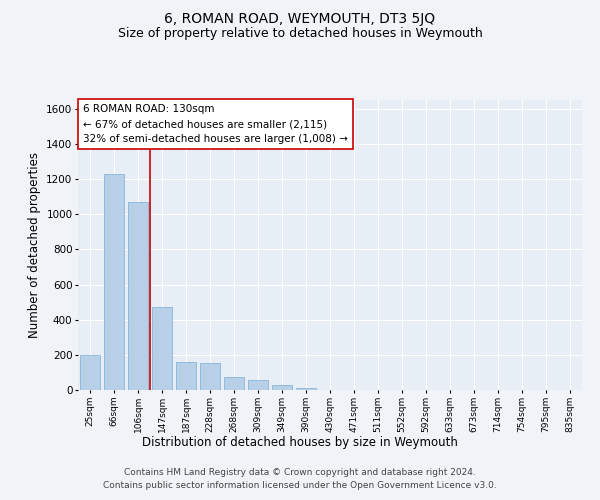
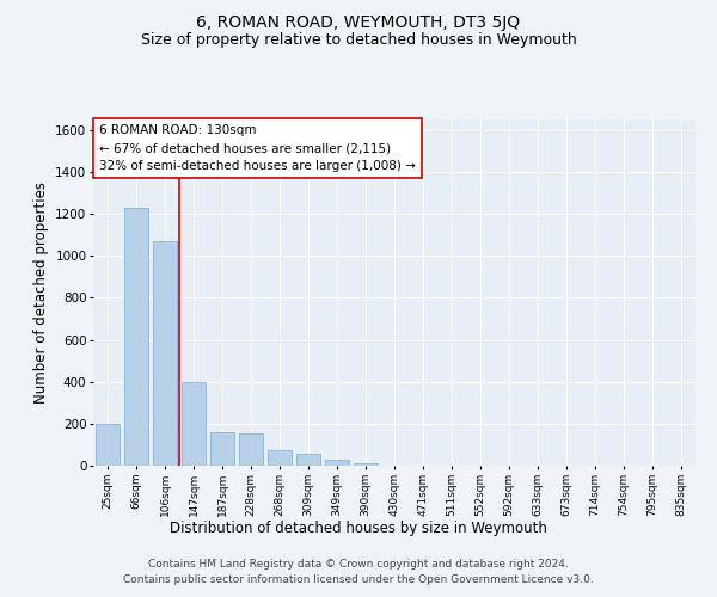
147sqm: 470 -> 400
